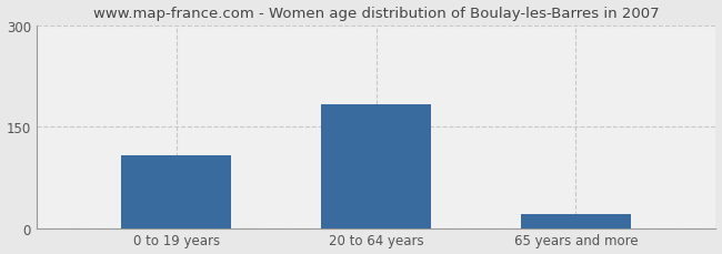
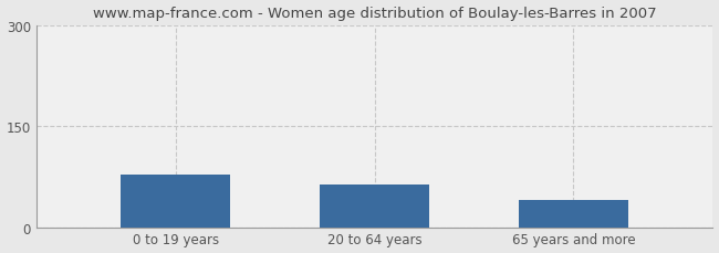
0 to 19 years: 107 -> 78
20 to 64 years: 183 -> 64
65 years and more: 20 -> 40
